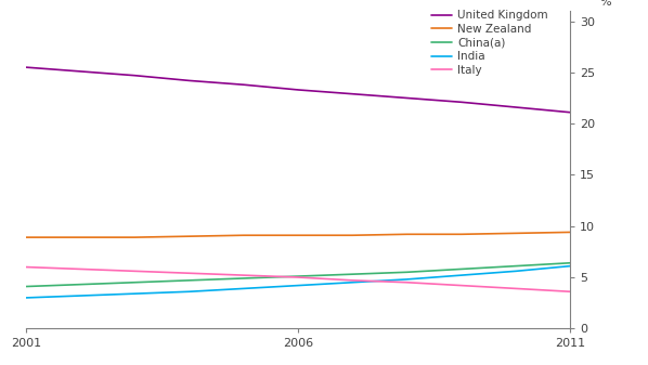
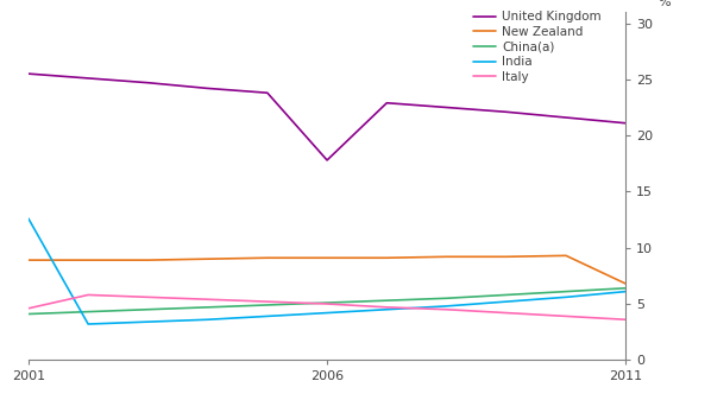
India/2001: 3.0 -> 12.6
Italy/2001: 6.0 -> 4.6
United Kingdom/2006: 23.3 -> 17.8
New Zealand/2011: 9.4 -> 6.8
